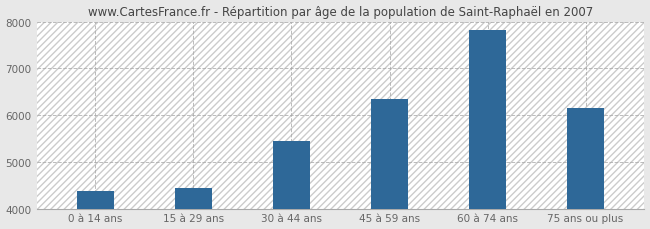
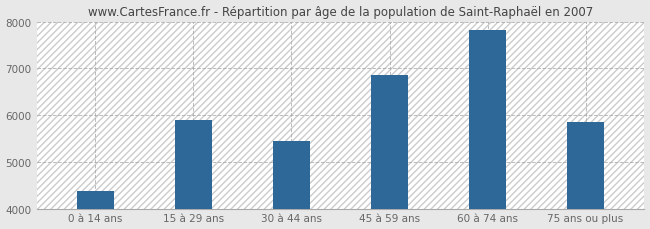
15 à 29 ans: 4430 -> 5900
45 à 59 ans: 6340 -> 6850
75 ans ou plus: 6150 -> 5850
